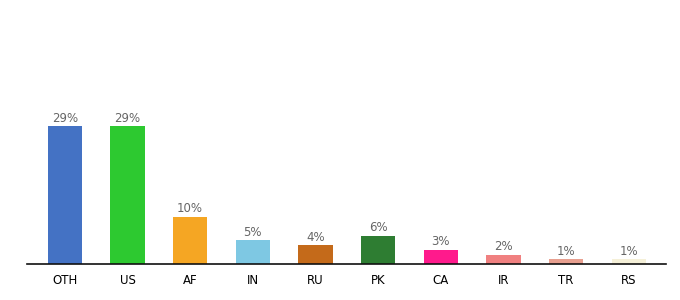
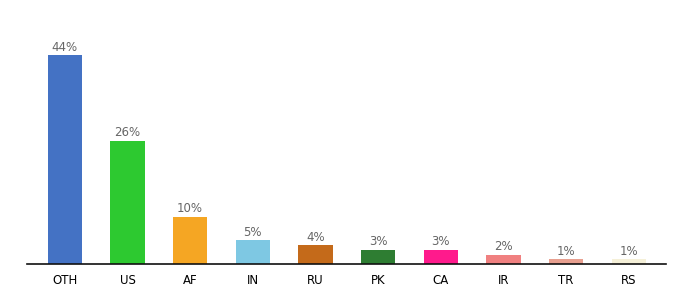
OTH: 29% -> 44%
US: 29% -> 26%
PK: 6% -> 3%
